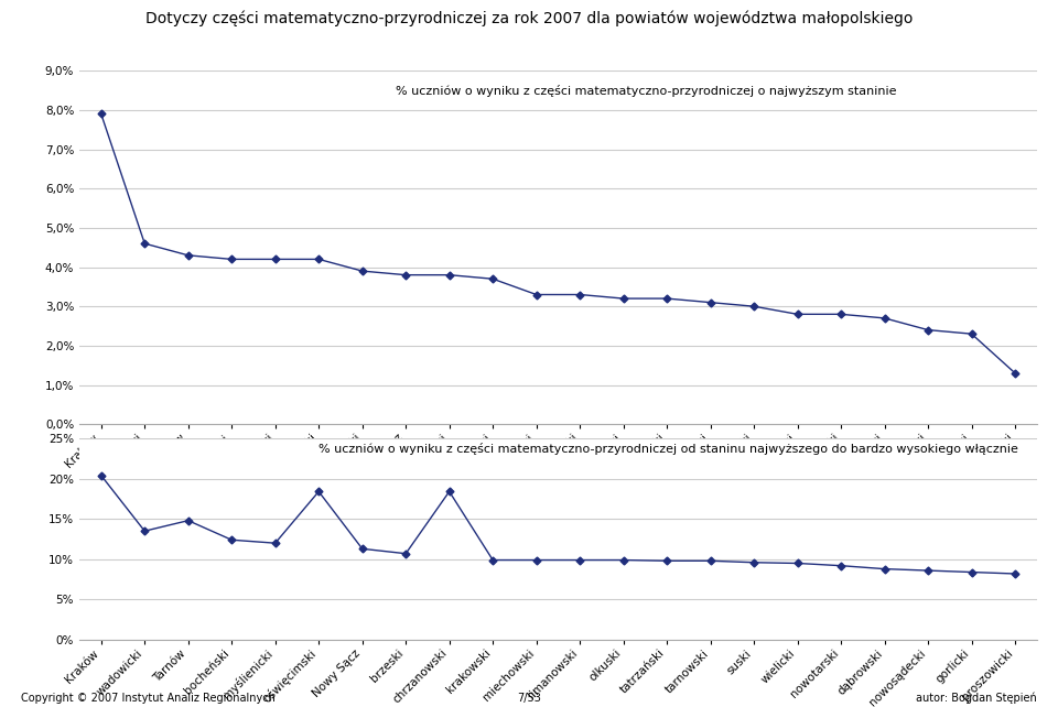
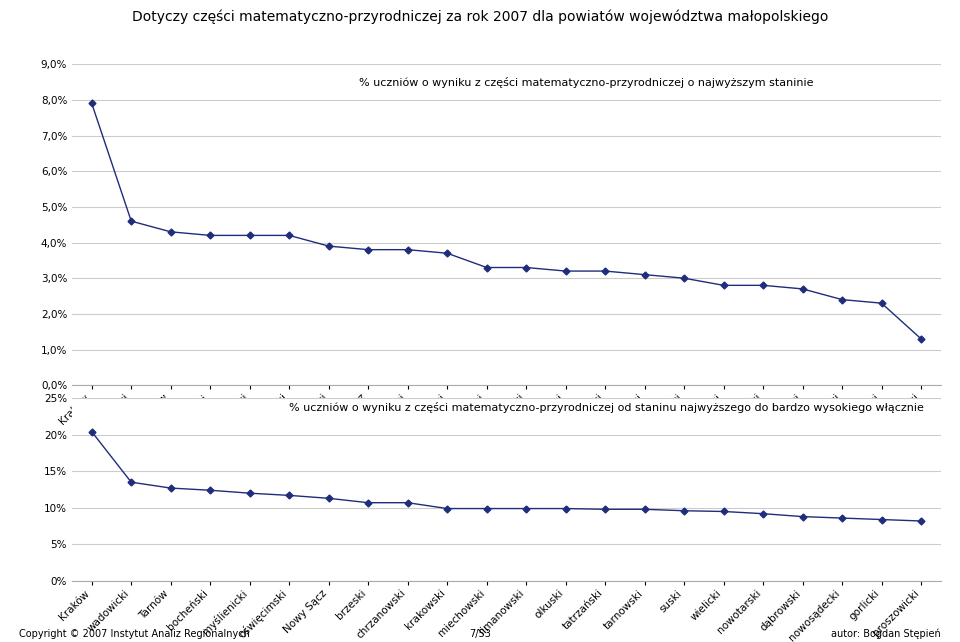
Tarnów: 14.8% -> 12.7%
oświęcimski: 18.4% -> 11.7%
chrzanowski: 18.4% -> 10.7%
